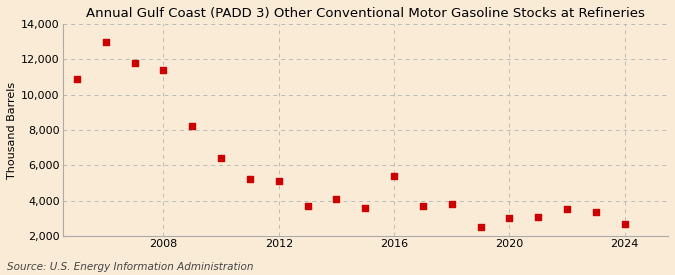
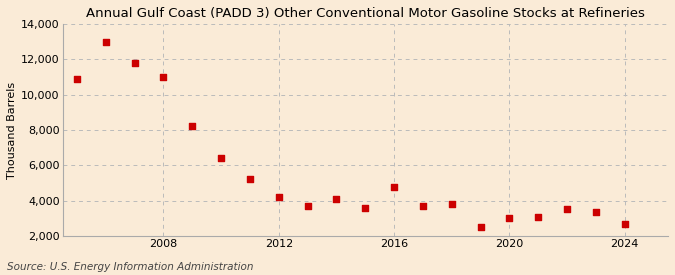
2008: 11,400 -> 11,000
2012: 5,100 -> 4,200
2016: 5,400 -> 4,800
